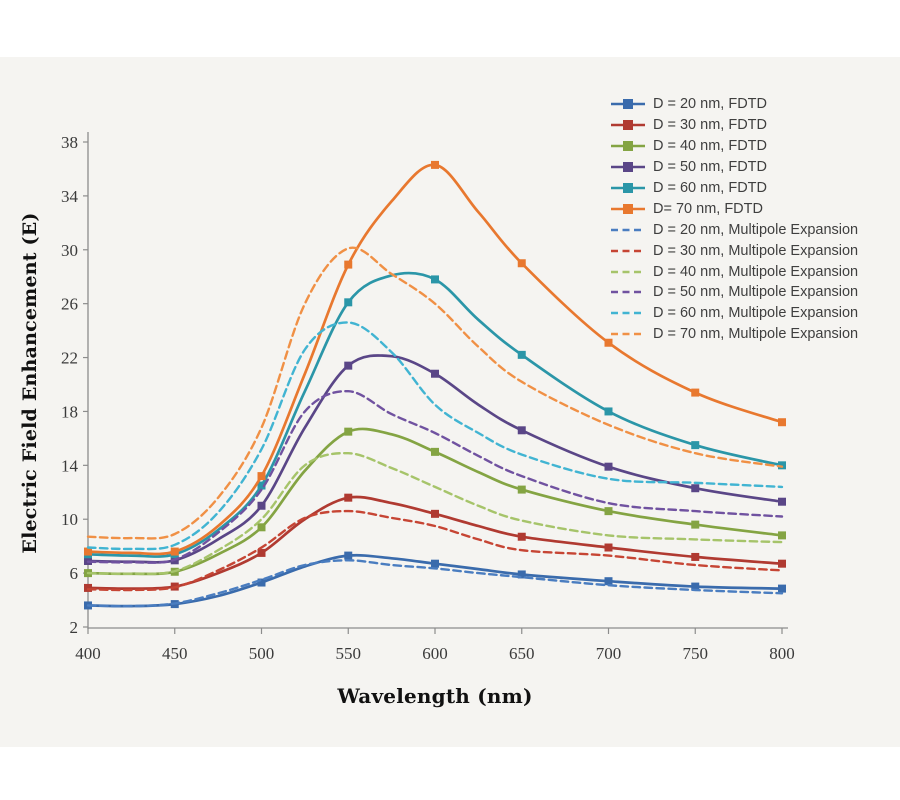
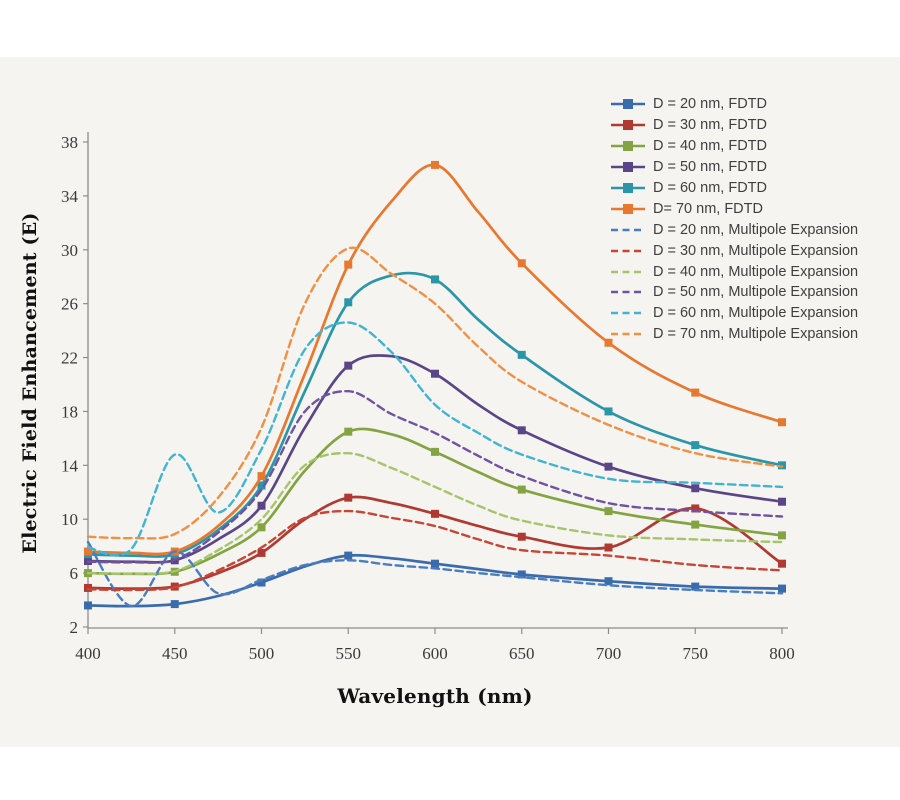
D = 20 nm, Multipole Expansion/400: 3.6 -> 8.3
D = 20 nm, Multipole Expansion/450: 3.8 -> 7.6
D = 60 nm, Multipole Expansion/450: 8.1 -> 14.8
D = 30 nm, FDTD/750: 7.2 -> 10.8
